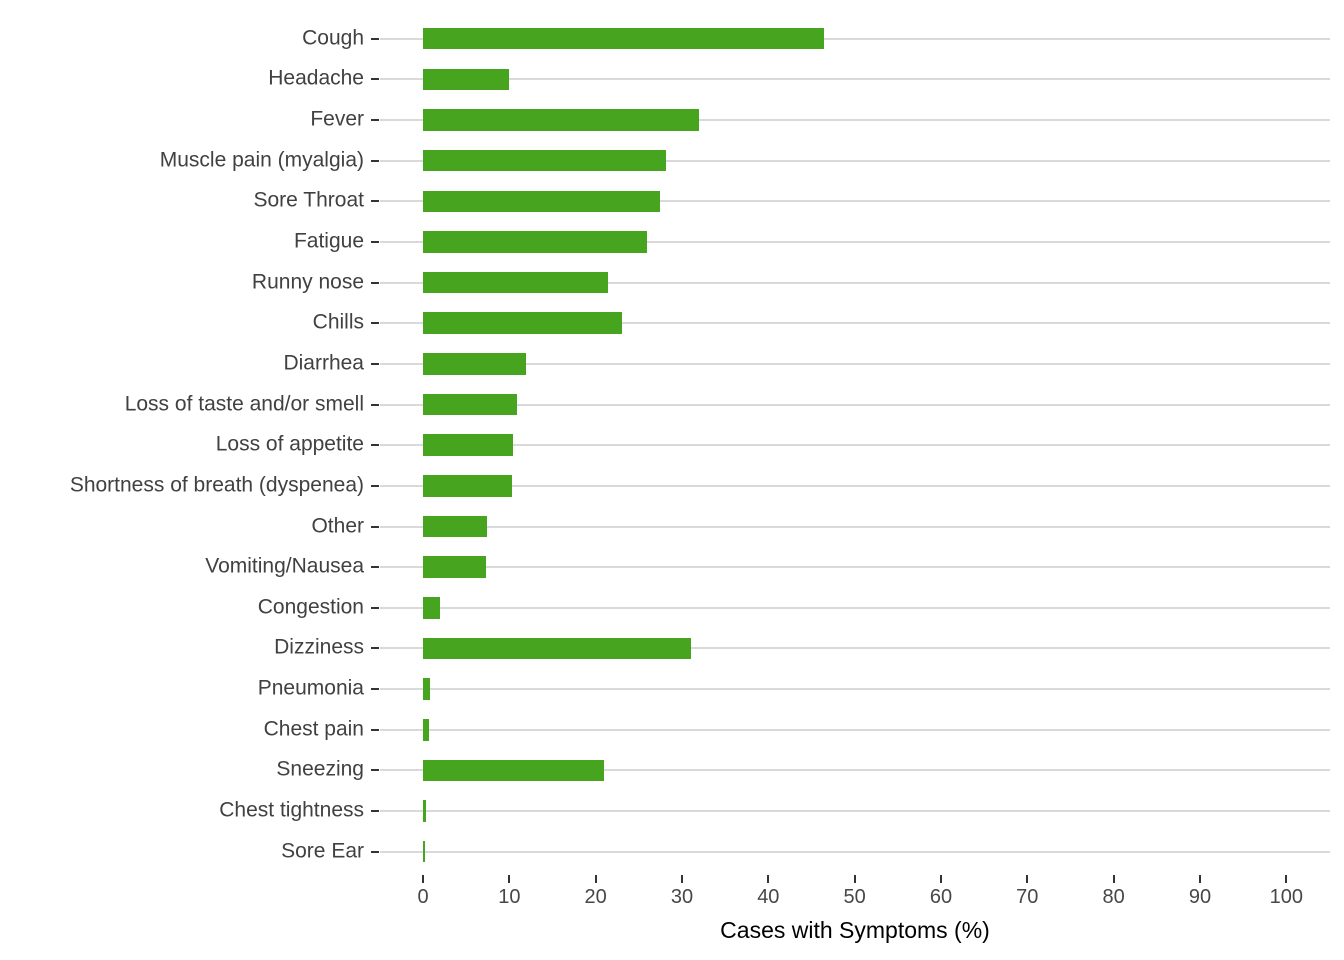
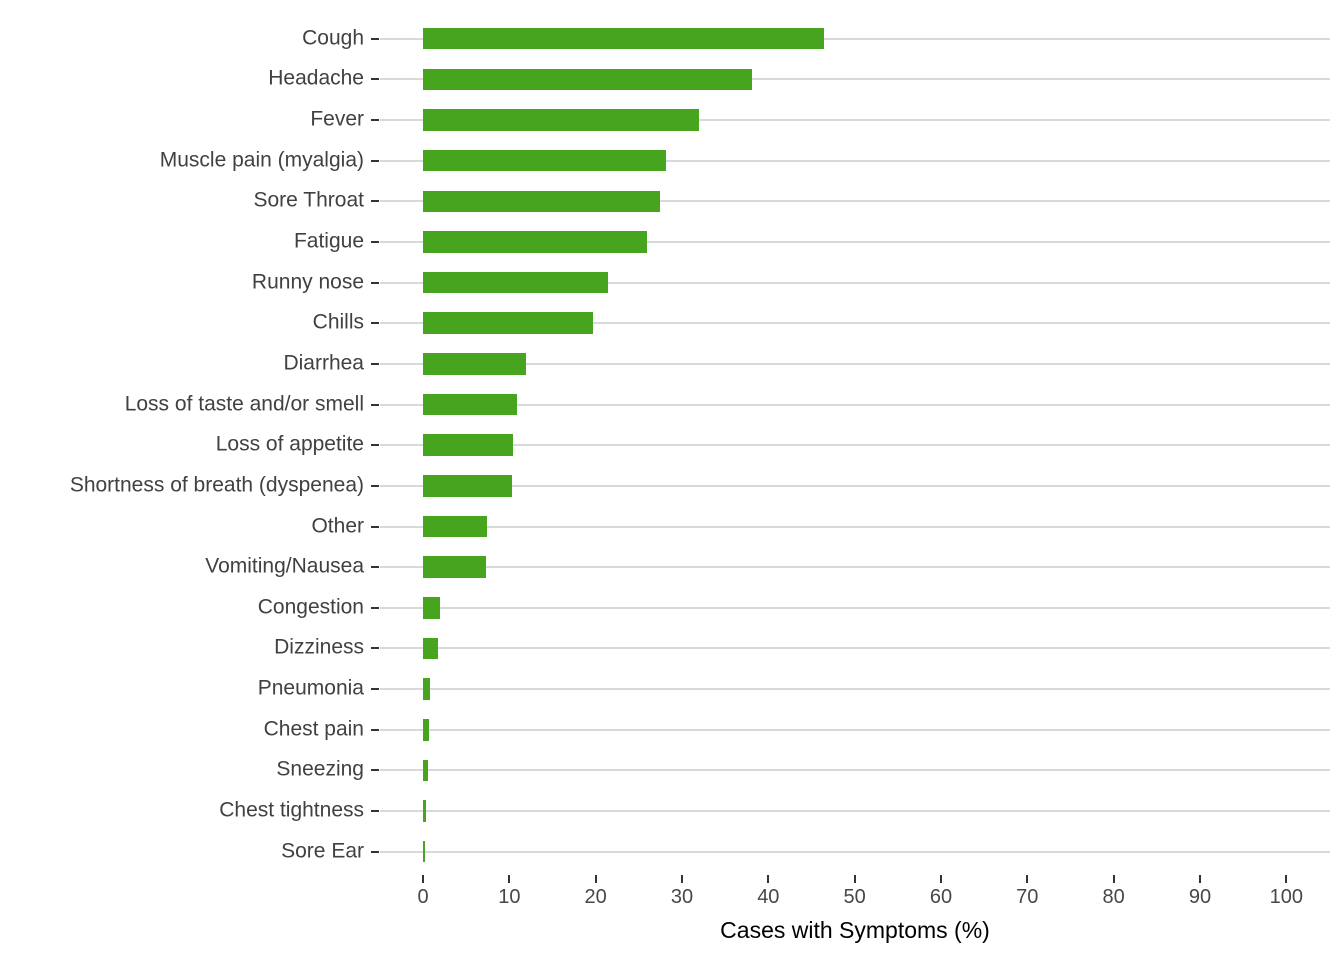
Headache: 10 -> 38
Chills: 23 -> 20
Dizziness: 31 -> 2
Sneezing: 21 -> 1
